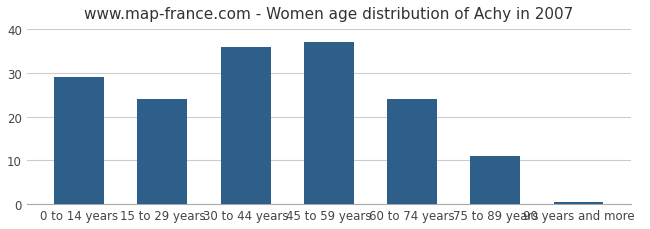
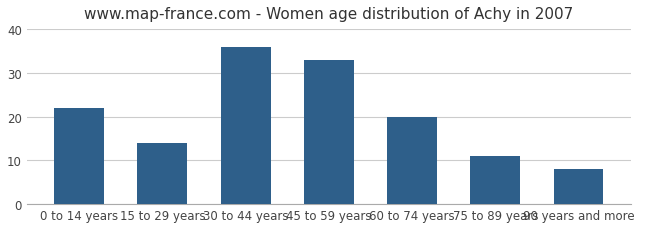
0 to 14 years: 29.0 -> 22.0
15 to 29 years: 24.0 -> 14.0
45 to 59 years: 37.0 -> 33.0
60 to 74 years: 24.0 -> 20.0
90 years and more: 0.5 -> 8.0
